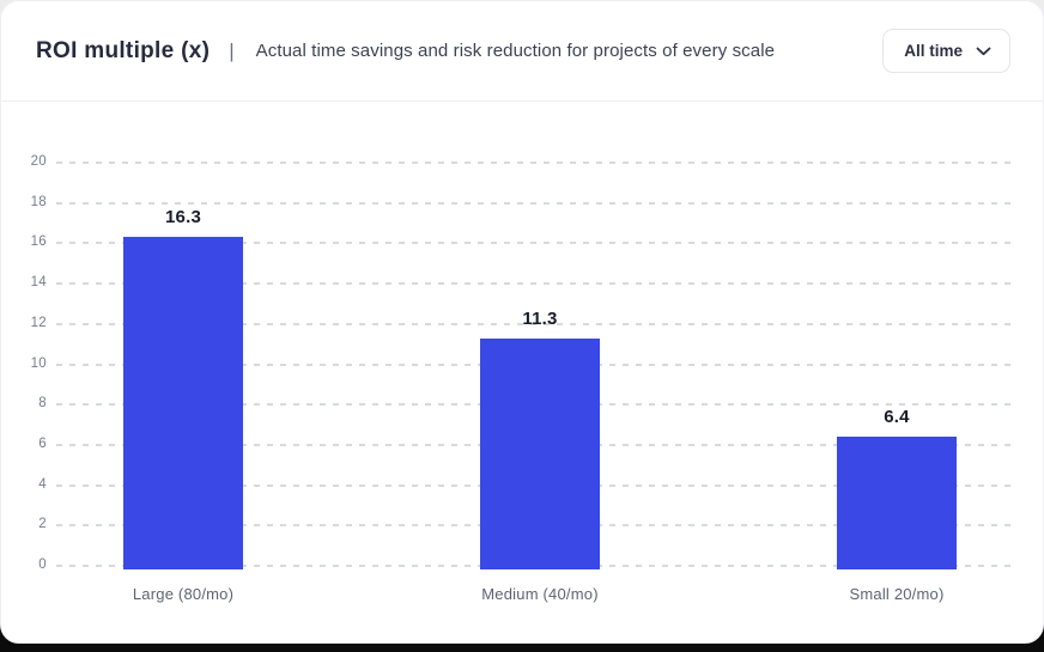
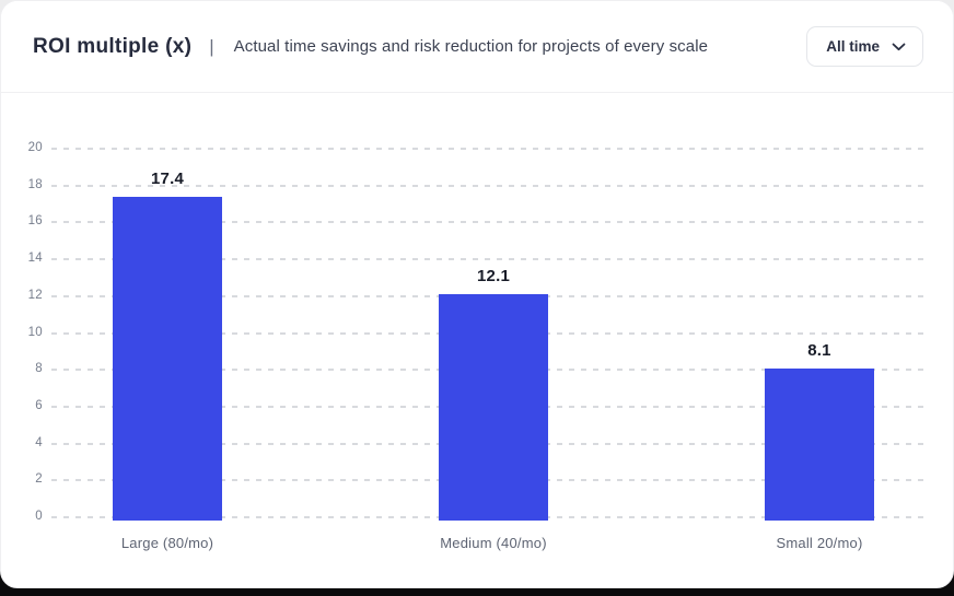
Large (80/mo): 16.3 -> 17.4
Medium (40/mo): 11.3 -> 12.1
Small 20/mo): 6.4 -> 8.1
